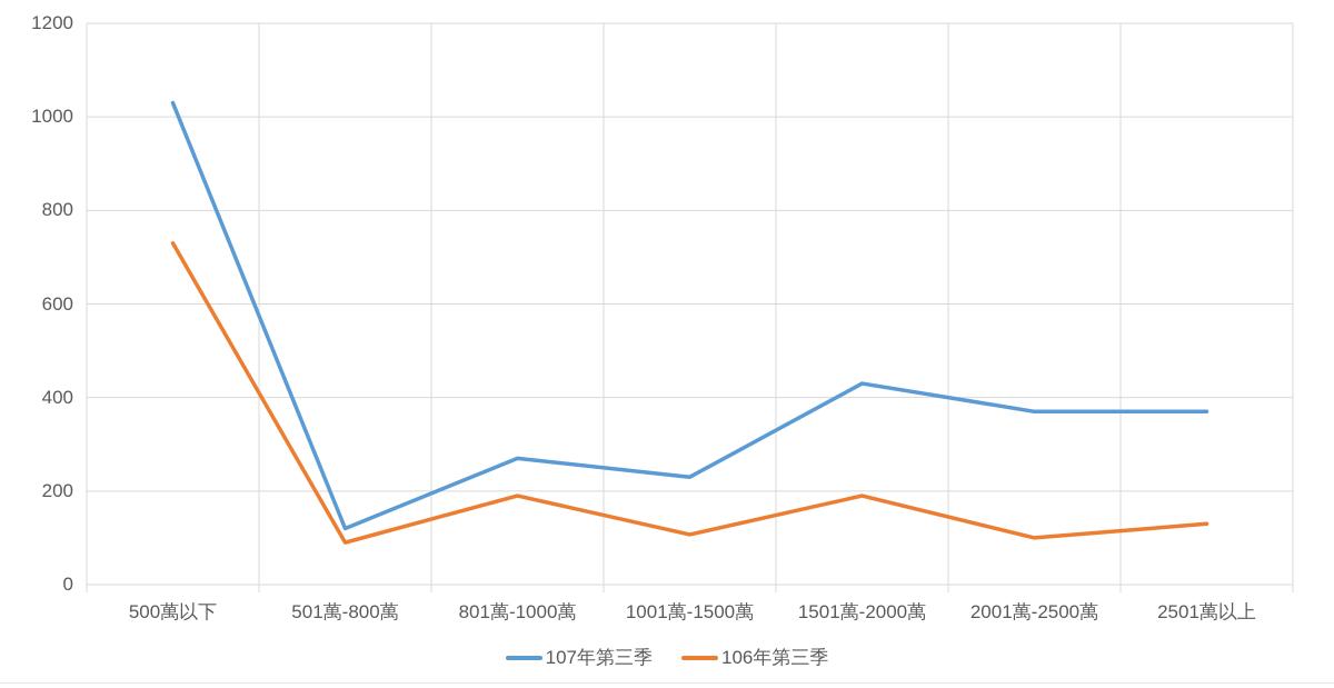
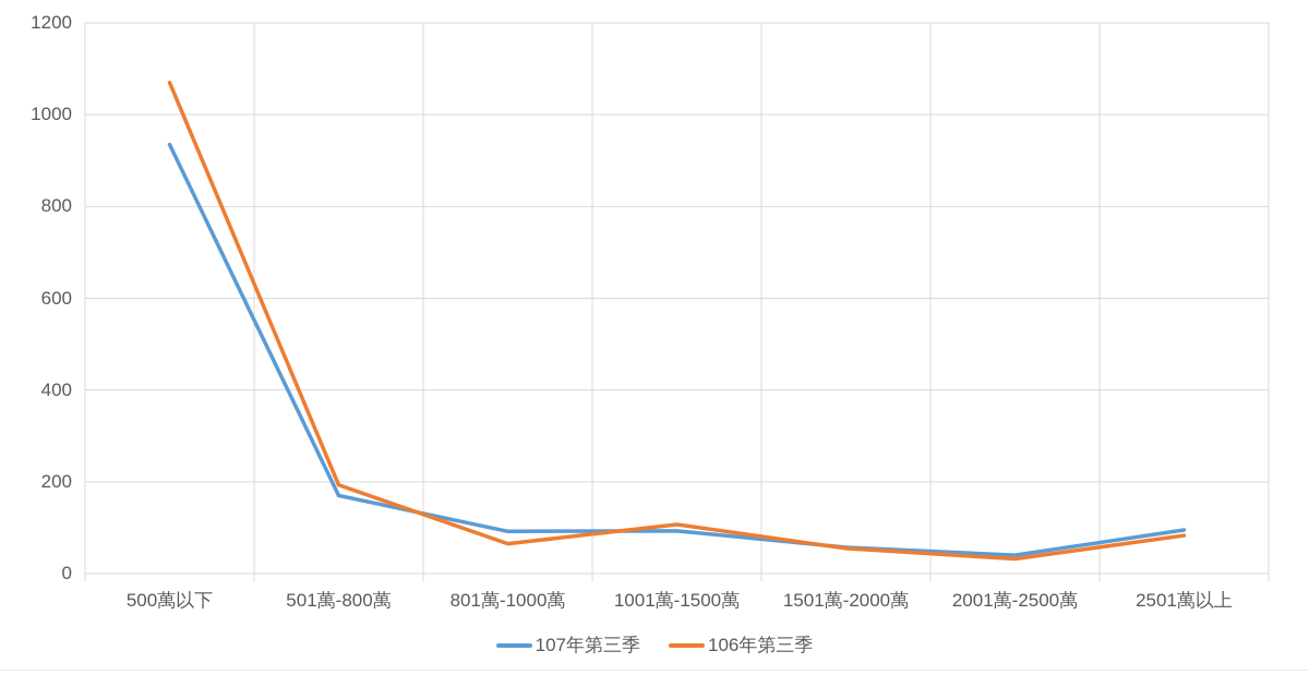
107年第三季/500萬以下: 1030 -> 940
106年第三季/500萬以下: 730 -> 1070
107年第三季/501萬-800萬: 120 -> 170
106年第三季/501萬-800萬: 90 -> 190
107年第三季/801萬-1000萬: 270 -> 90
106年第三季/801萬-1000萬: 190 -> 60
107年第三季/1001萬-1500萬: 230 -> 90
107年第三季/1501萬-2000萬: 430 -> 60
106年第三季/1501萬-2000萬: 190 -> 60
107年第三季/2001萬-2500萬: 370 -> 40
106年第三季/2001萬-2500萬: 100 -> 30
107年第三季/2501萬以上: 370 -> 100
106年第三季/2501萬以上: 130 -> 80
